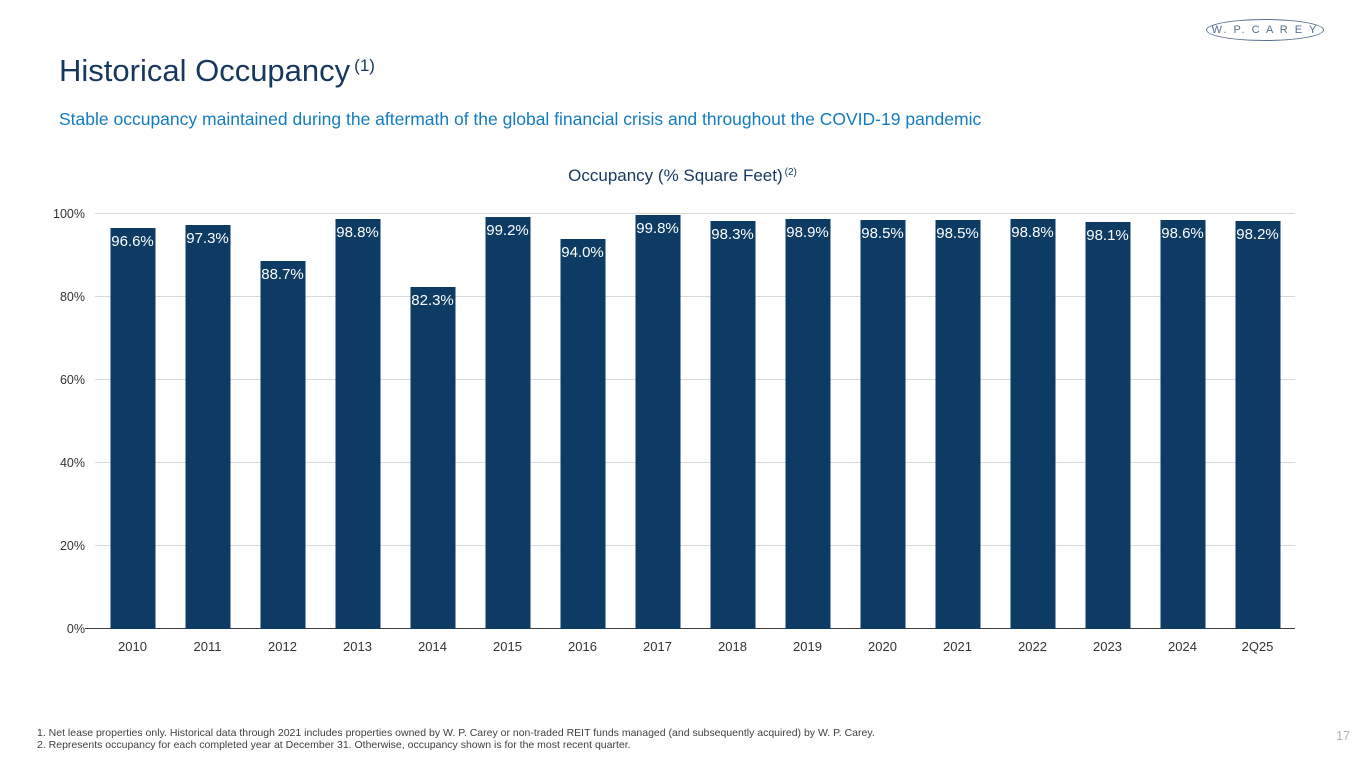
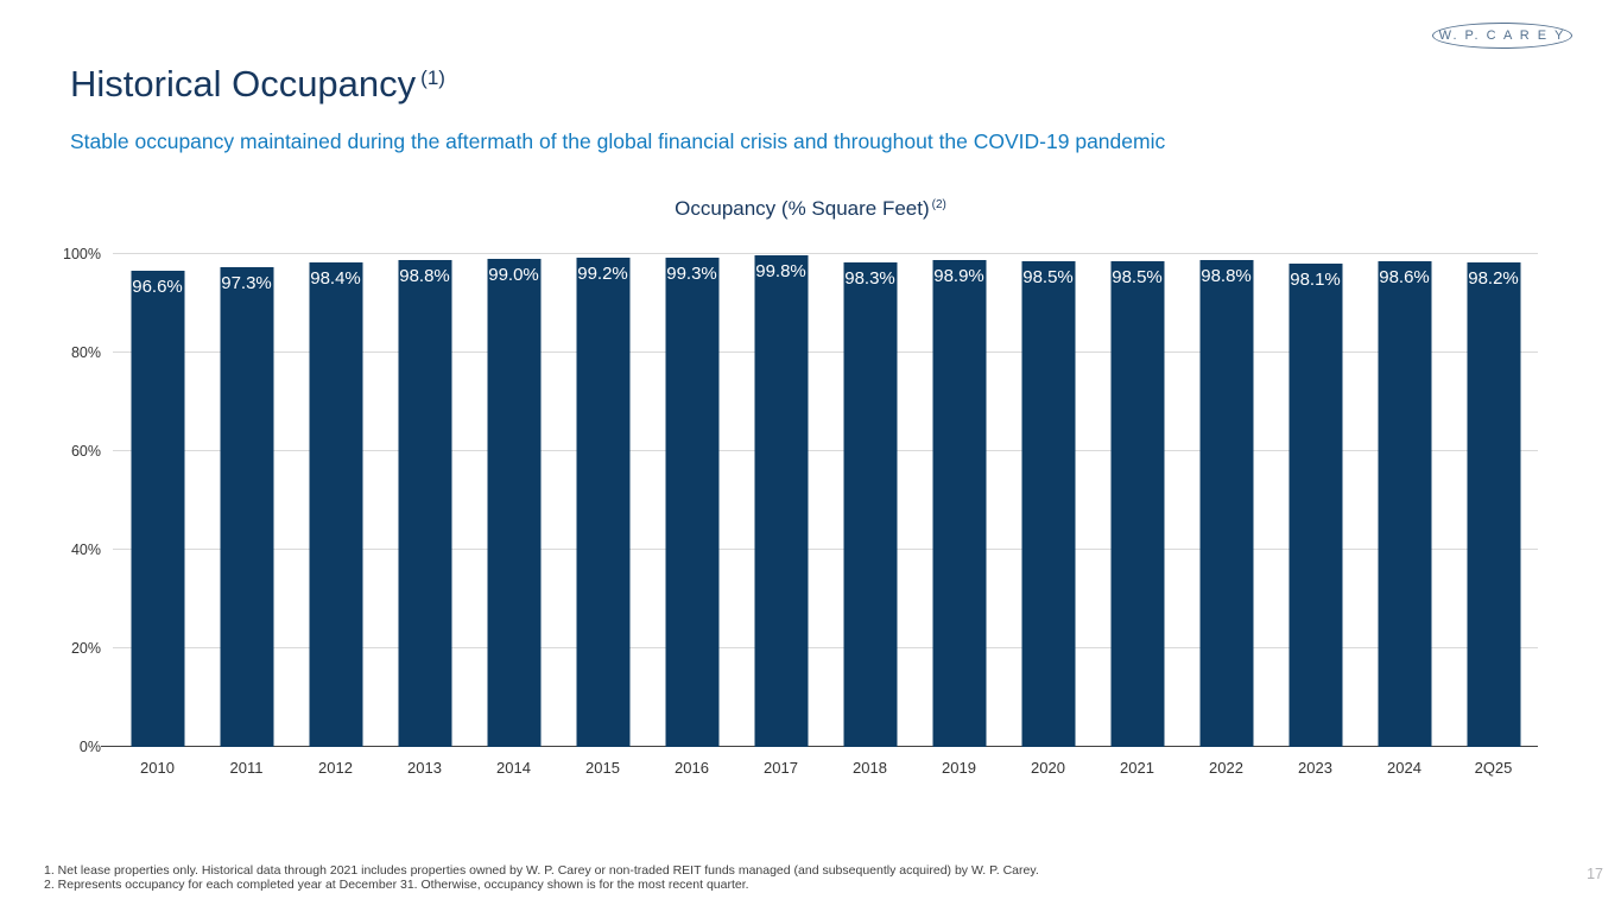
2012: 88.7% -> 98.4%
2014: 82.3% -> 99.0%
2016: 94.0% -> 99.3%
